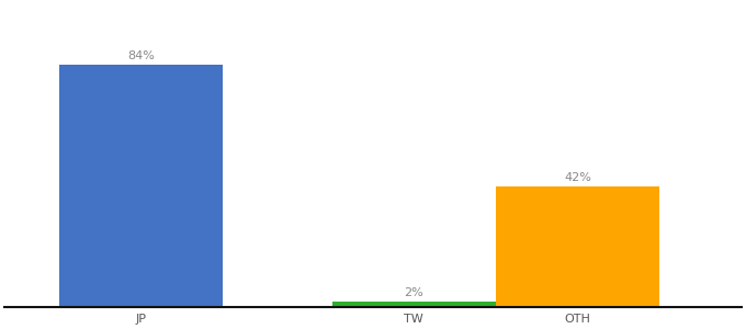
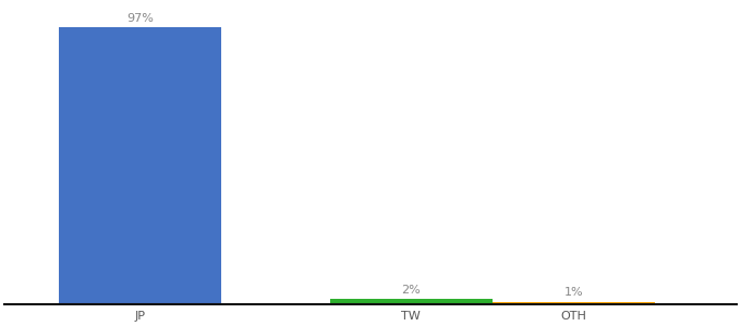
JP: 84% -> 97%
OTH: 42% -> 1%
